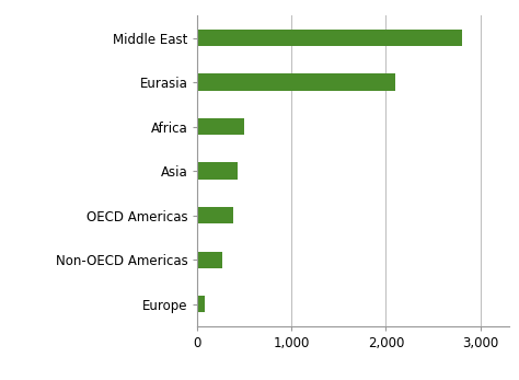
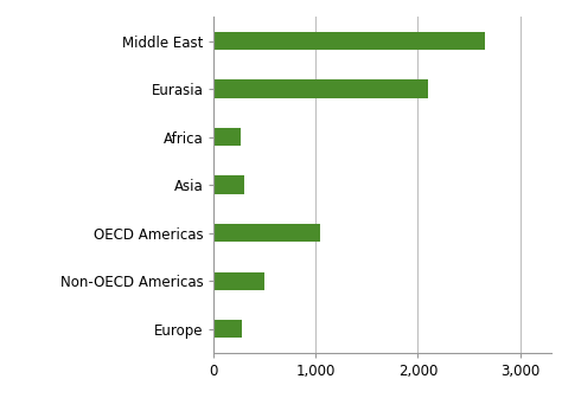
Middle East: 2,810 -> 2,660
Africa: 500 -> 260
Asia: 430 -> 300
OECD Americas: 380 -> 1,040
Non-OECD Americas: 270 -> 500
Europe: 80 -> 280
